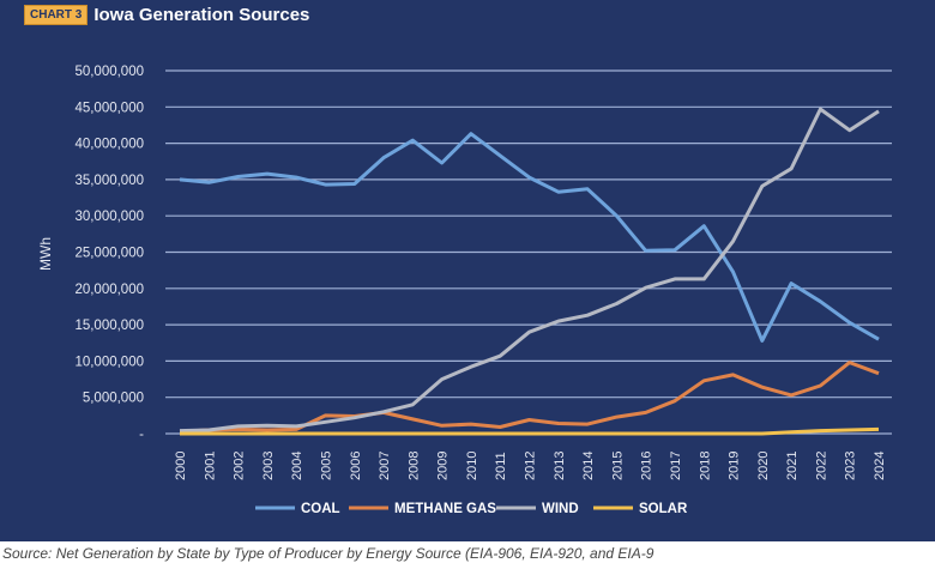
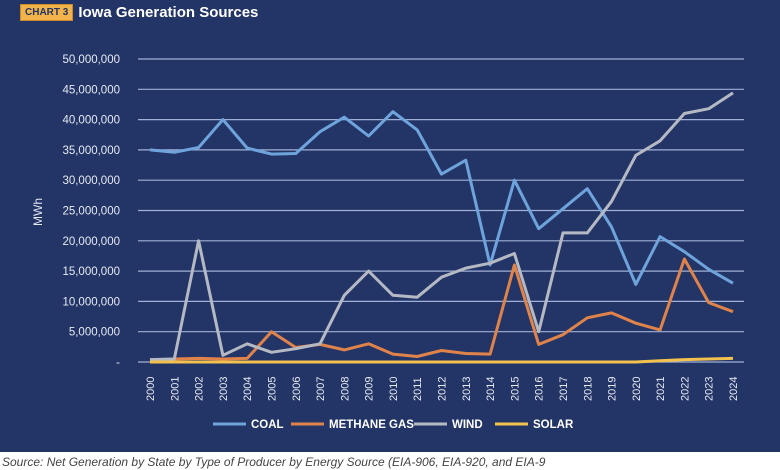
WIND/2002: 1000000 -> 20000000
COAL/2003: 36000000 -> 40000000
WIND/2004: 1000000 -> 3000000
METHANE GAS/2005: 2000000 -> 5000000
WIND/2008: 4000000 -> 11000000
METHANE GAS/2009: 1000000 -> 3000000
WIND/2009: 8000000 -> 15000000
WIND/2010: 9000000 -> 11000000
COAL/2012: 35000000 -> 31000000
COAL/2014: 34000000 -> 16000000
METHANE GAS/2015: 2000000 -> 16000000
COAL/2016: 25000000 -> 22000000
WIND/2016: 20000000 -> 5000000
METHANE GAS/2022: 7000000 -> 17000000
WIND/2022: 45000000 -> 41000000
